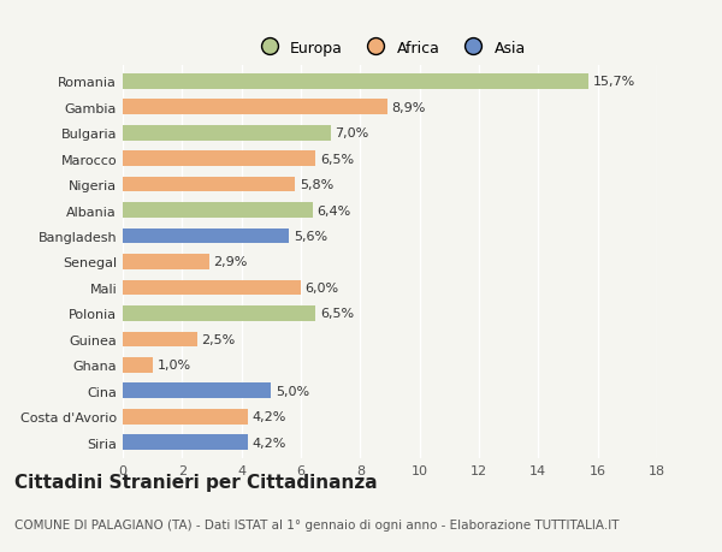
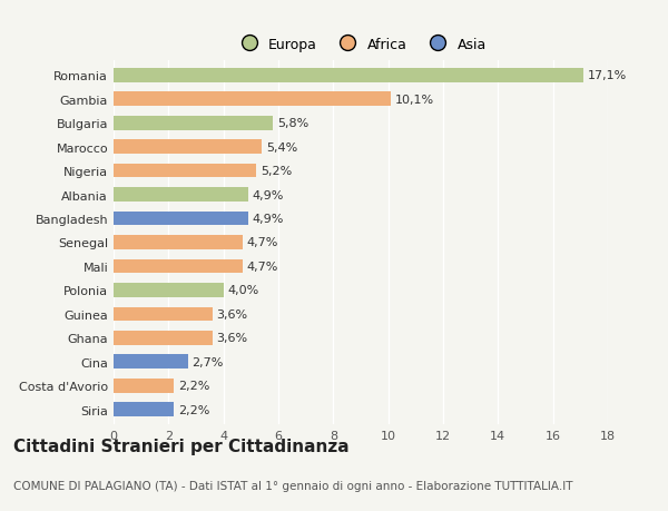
Romania: 15,7% -> 17,1%
Gambia: 8,9% -> 10,1%
Bulgaria: 7,0% -> 5,8%
Marocco: 6,5% -> 5,4%
Nigeria: 5,8% -> 5,2%
Albania: 6,4% -> 4,9%
Bangladesh: 5,6% -> 4,9%
Senegal: 2,9% -> 4,7%
Mali: 6,0% -> 4,7%
Polonia: 6,5% -> 4,0%
Guinea: 2,5% -> 3,6%
Ghana: 1,0% -> 3,6%
Cina: 5,0% -> 2,7%
Costa d'Avorio: 4,2% -> 2,2%
Siria: 4,2% -> 2,2%
